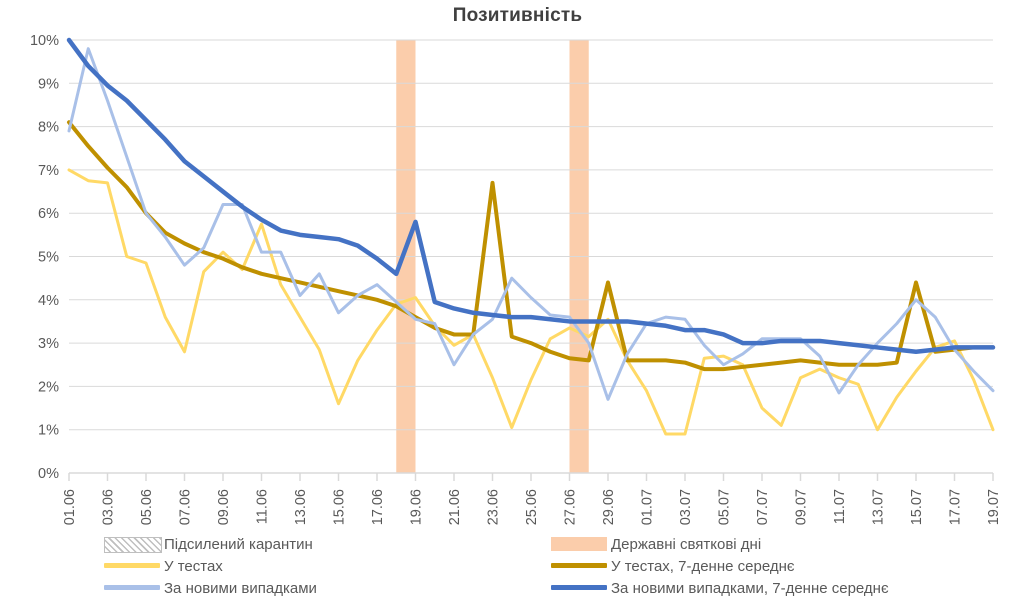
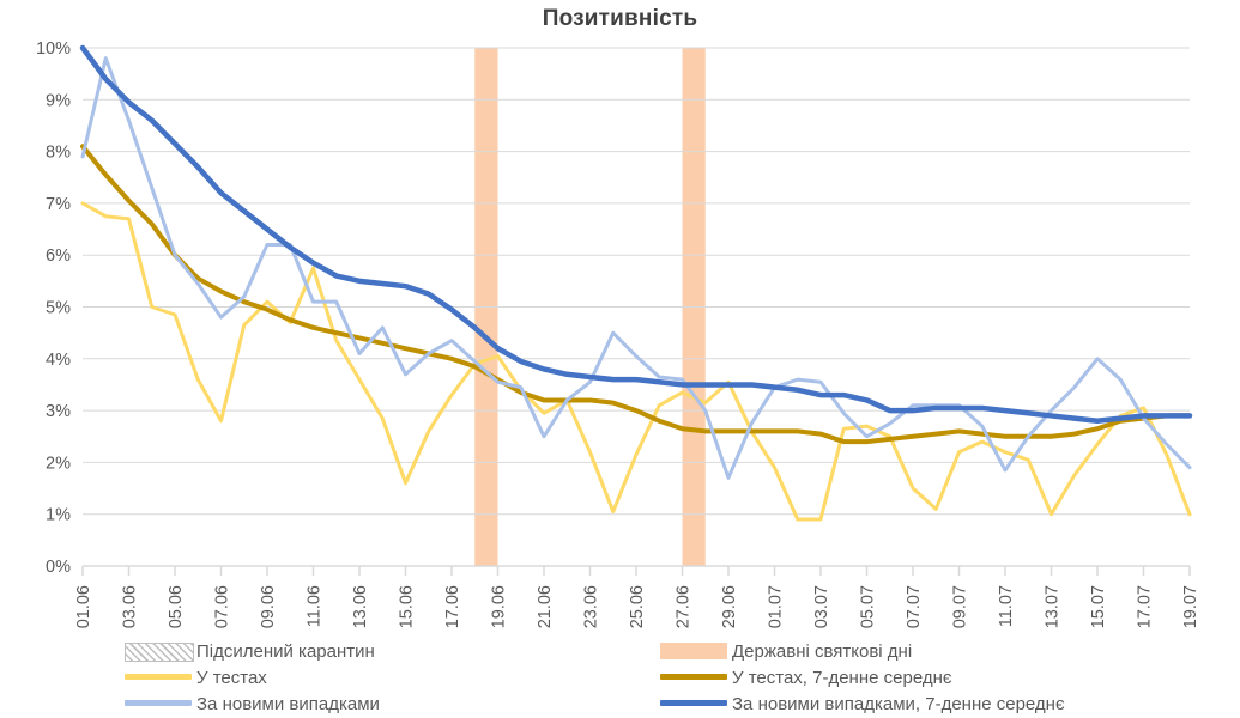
За новими випадками, 7-денне середнє/19.06: 5.8% -> 4.2%
У тестах, 7-денне середнє/23.06: 6.7% -> 3.2%
У тестах, 7-денне середнє/29.06: 4.4% -> 2.6%
У тестах, 7-денне середнє/15.07: 4.4% -> 2.6%
